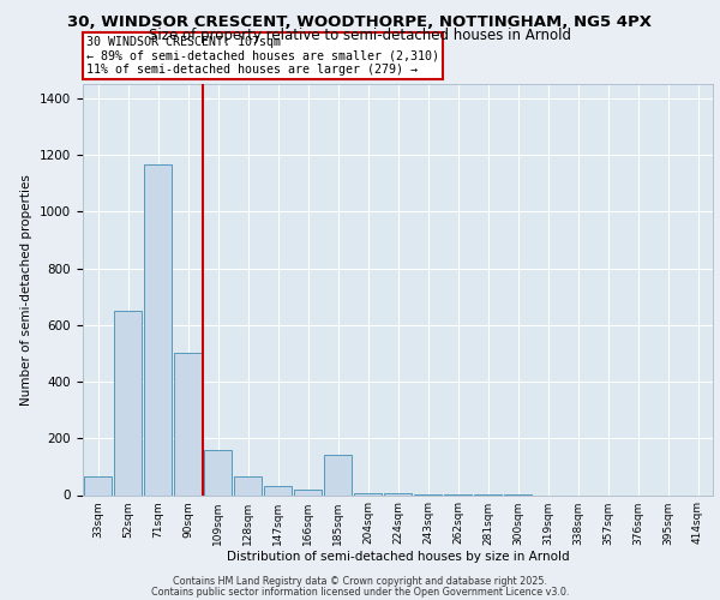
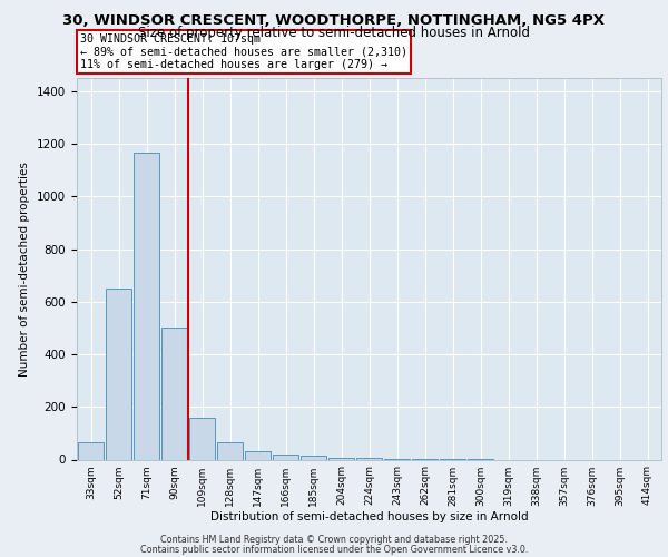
185sqm: 140 -> 15
